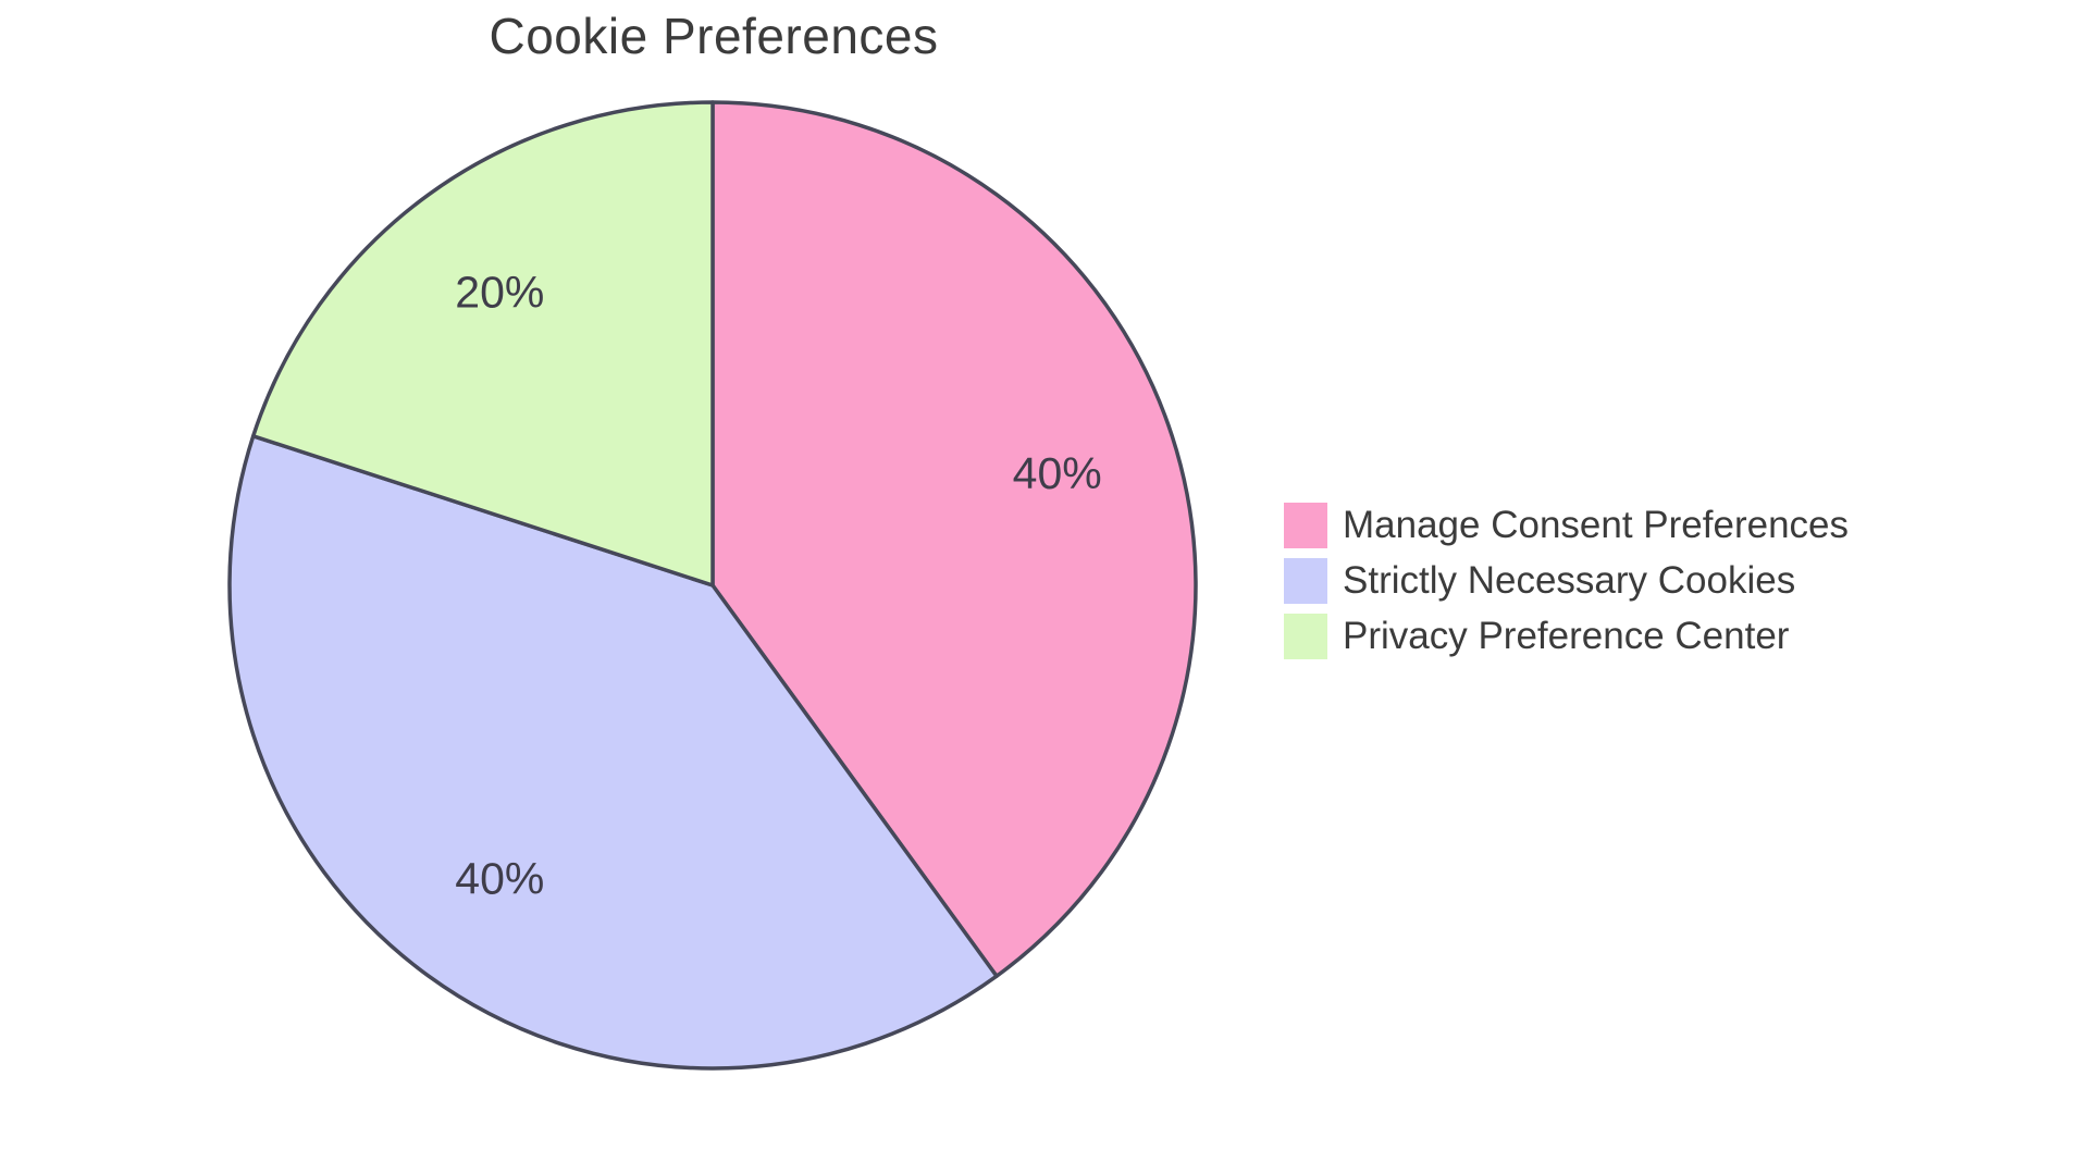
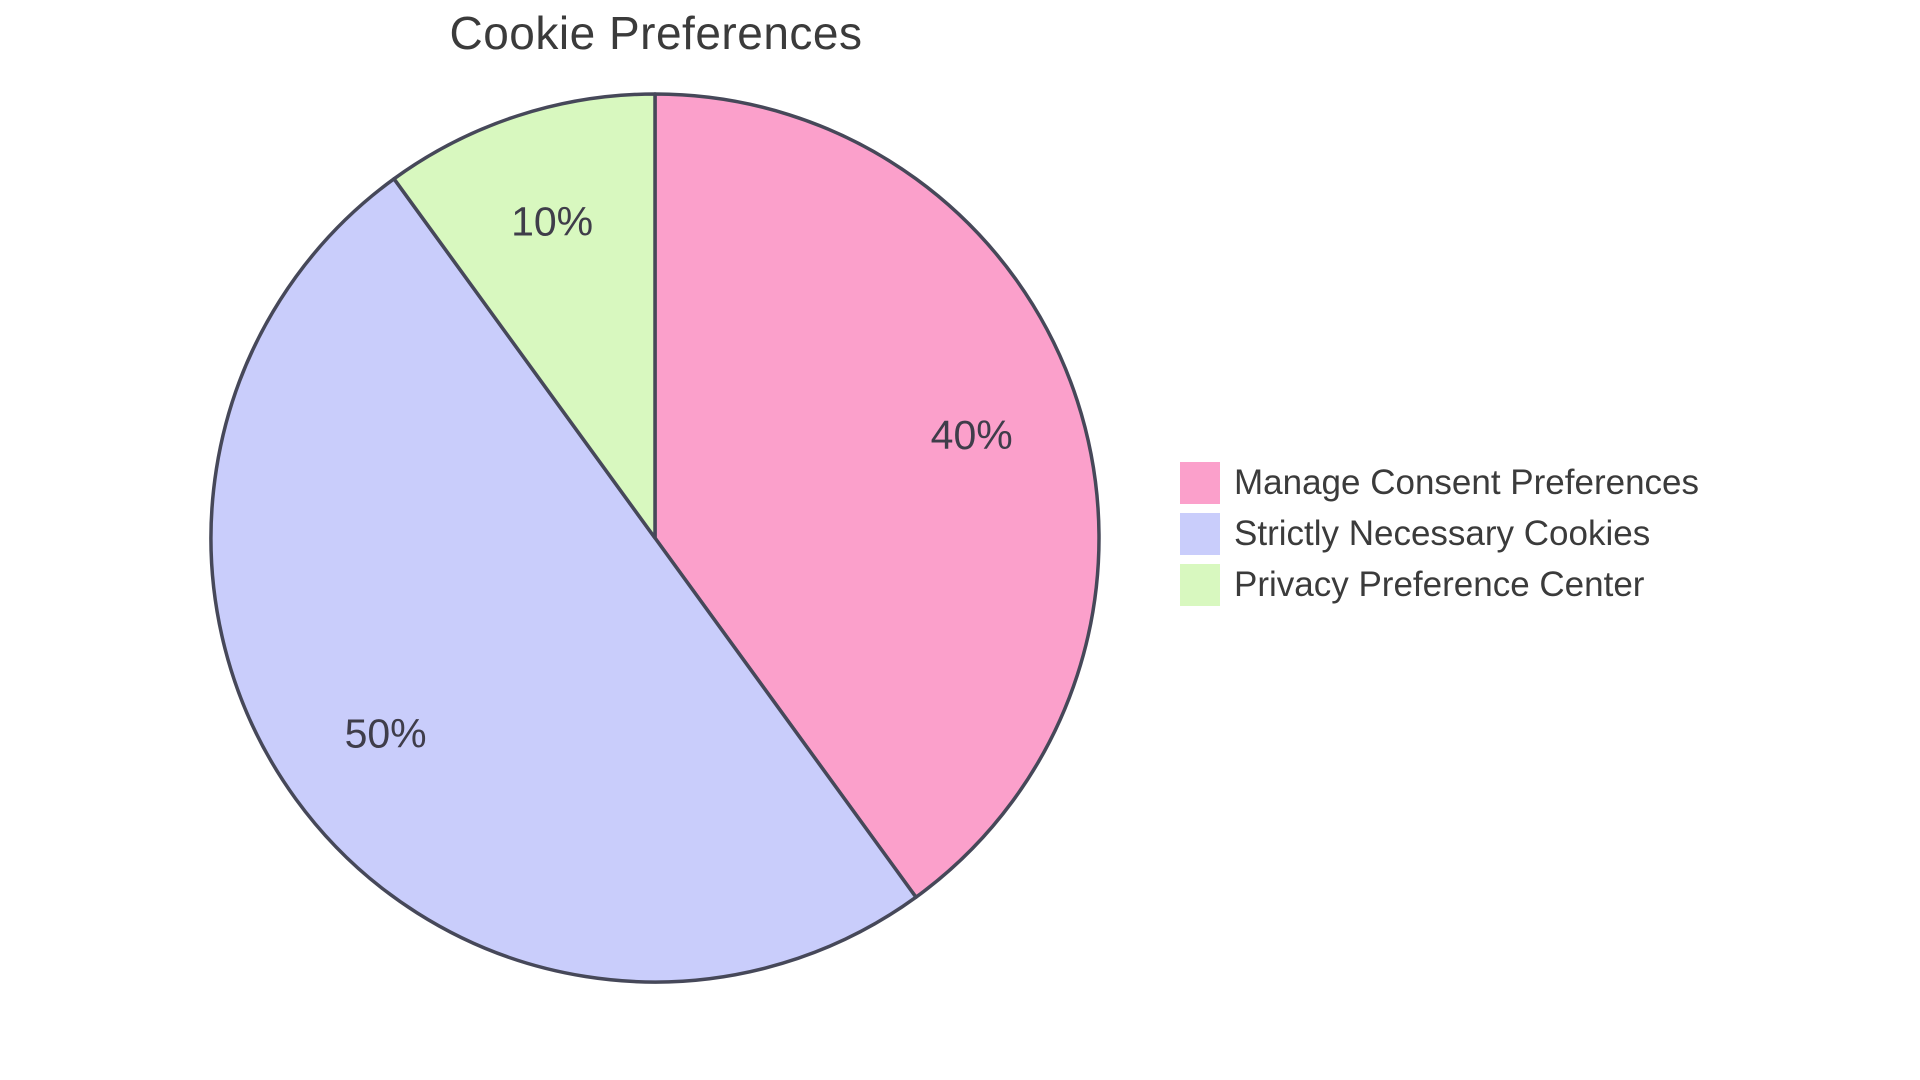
Strictly Necessary Cookies: 40% -> 50%
Privacy Preference Center: 20% -> 10%
